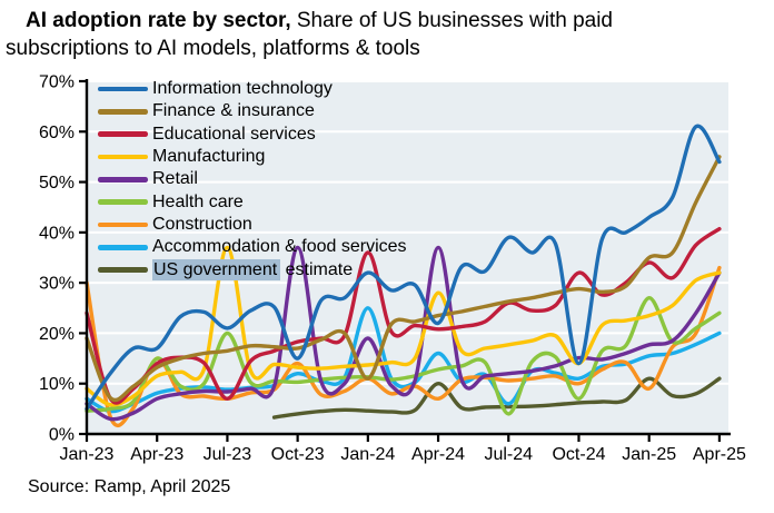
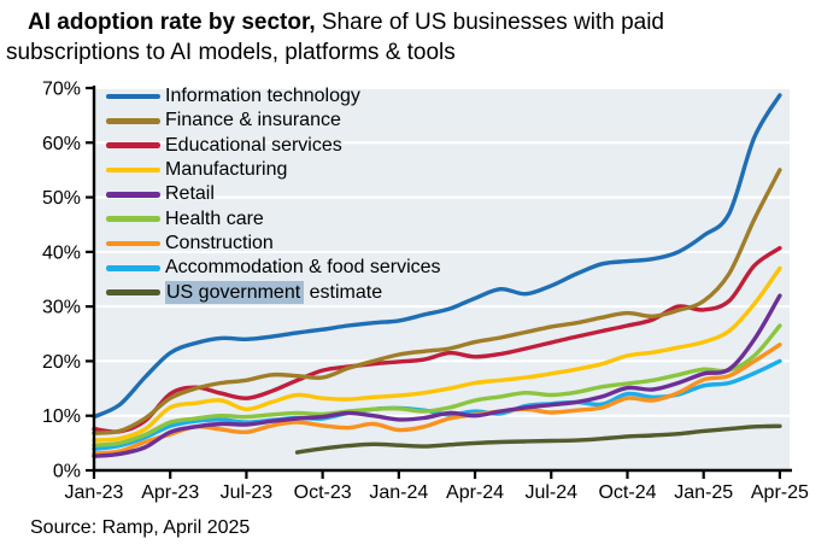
Information technology/Jan-23: 5% -> 10%
Finance & insurance/Jan-23: 19% -> 7%
Educational services/Jan-23: 24% -> 8%
Manufacturing/Jan-23: 9% -> 6%
Retail/Jan-23: 6% -> 3%
Construction/Jan-23: 30% -> 3%
Accommodation & food services/Jan-23: 7% -> 4%
Information technology/Apr-23: 17% -> 22%
Health care/Apr-23: 15% -> 9%
Construction/Apr-23: 15% -> 7%
Information technology/Jul-23: 21% -> 24%
Educational services/Jul-23: 7% -> 13%
Manufacturing/Jul-23: 37% -> 11%
Health care/Jul-23: 20% -> 10%
Information technology/Oct-23: 15% -> 26%
Retail/Oct-23: 37% -> 10%
Construction/Oct-23: 14% -> 8%
Accommodation & food services/Oct-23: 12% -> 10%
Information technology/Jan-24: 32% -> 27%
Finance & insurance/Jan-24: 11% -> 21%
Educational services/Jan-24: 36% -> 20%
Retail/Jan-24: 19% -> 9%
Construction/Jan-24: 11% -> 7%
Accommodation & food services/Jan-24: 25% -> 11%
Information technology/Apr-24: 22% -> 32%
Manufacturing/Apr-24: 28% -> 16%
Retail/Apr-24: 37% -> 10%
Construction/Apr-24: 7% -> 10%
Accommodation & food services/Apr-24: 16% -> 11%
US government estimate/Apr-24: 10% -> 5%
Information technology/Jul-24: 39% -> 34%
Educational services/Jul-24: 26% -> 23%
Health care/Jul-24: 4% -> 14%
Accommodation & food services/Jul-24: 6% -> 12%
Information technology/Oct-24: 14% -> 38%
Educational services/Oct-24: 32% -> 26%
Manufacturing/Oct-24: 14% -> 21%
Health care/Oct-24: 7% -> 16%
Construction/Oct-24: 10% -> 13%
Accommodation & food services/Oct-24: 11% -> 14%
Finance & insurance/Jan-25: 35% -> 31%
Educational services/Jan-25: 34% -> 29%
Health care/Jan-25: 27% -> 18%
Construction/Jan-25: 9% -> 17%
US government estimate/Jan-25: 11% -> 7%
Information technology/Apr-25: 54% -> 69%
Manufacturing/Apr-25: 32% -> 37%
Health care/Apr-25: 24% -> 26%
Construction/Apr-25: 33% -> 23%
US government estimate/Apr-25: 11% -> 8%
